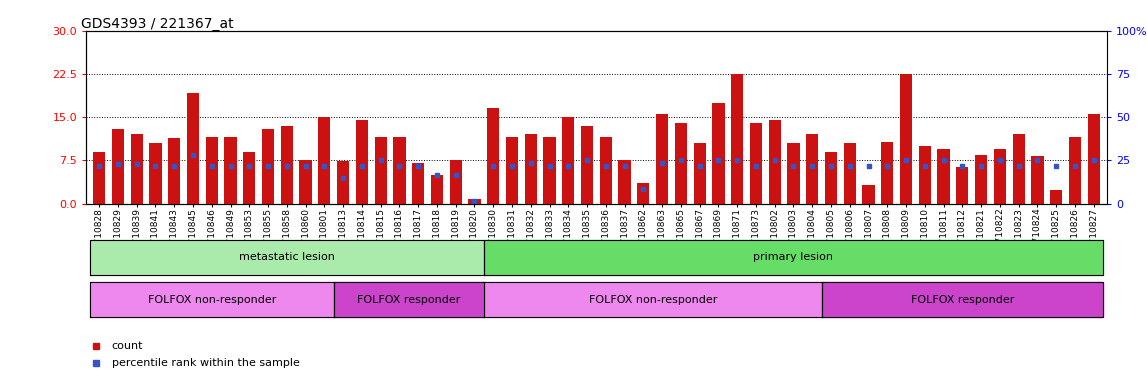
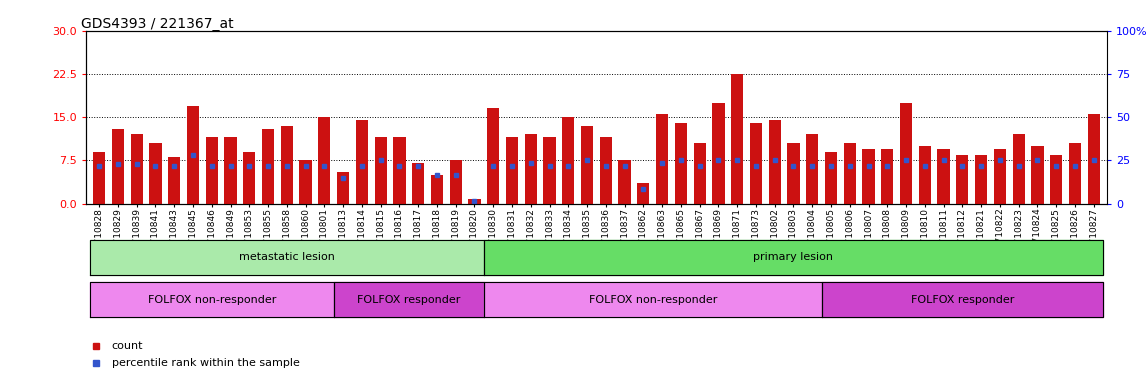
GSM710843: 11.4 -> 8.0
GSM710845: 19.2 -> 17.0
GSM710813: 7.4 -> 5.5
GSM710807: 3.2 -> 9.5
GSM710808: 10.6 -> 9.5
GSM710809: 22.4 -> 17.5
GSM710812: 6.4 -> 8.5
GSM710824: 8.2 -> 10.0
GSM710825: 2.4 -> 8.5
GSM710826: 11.6 -> 10.5
